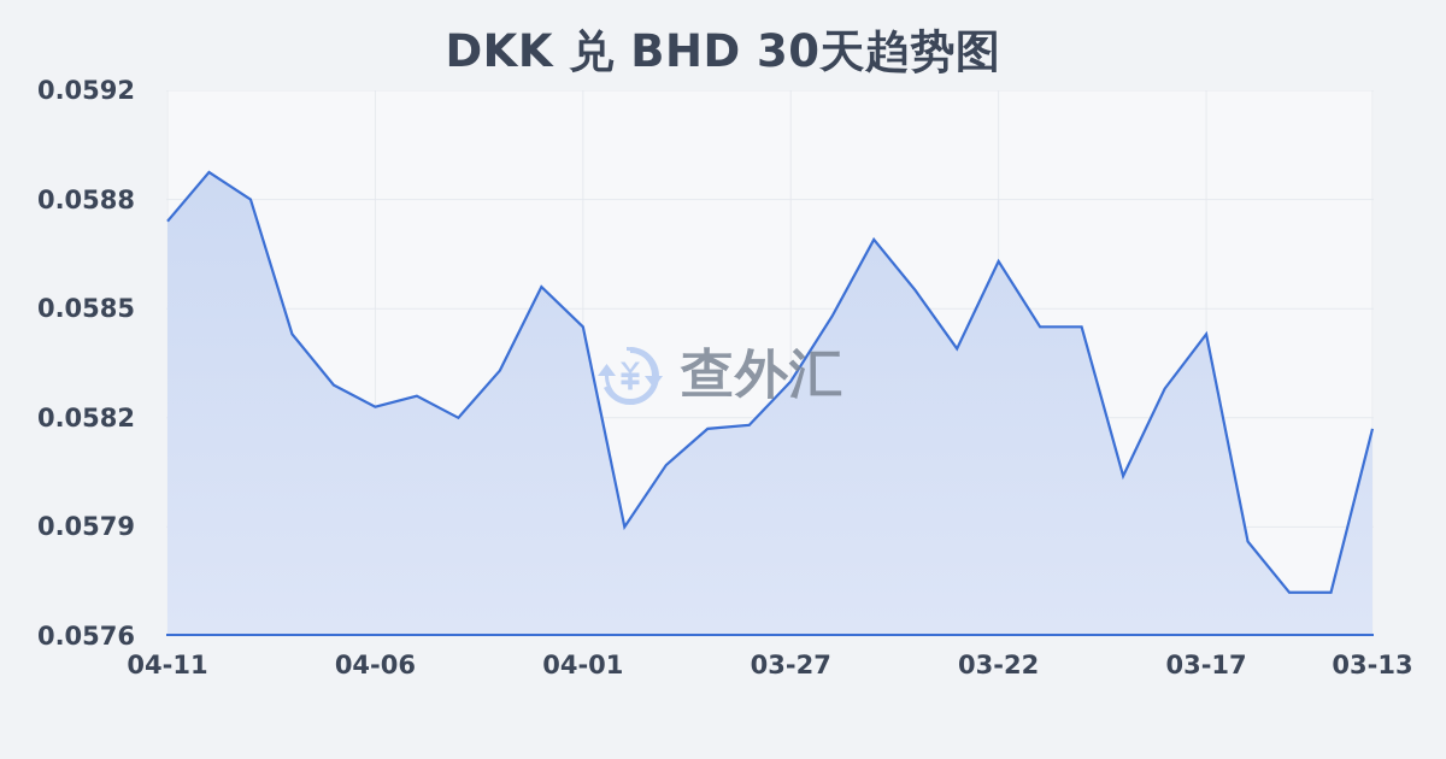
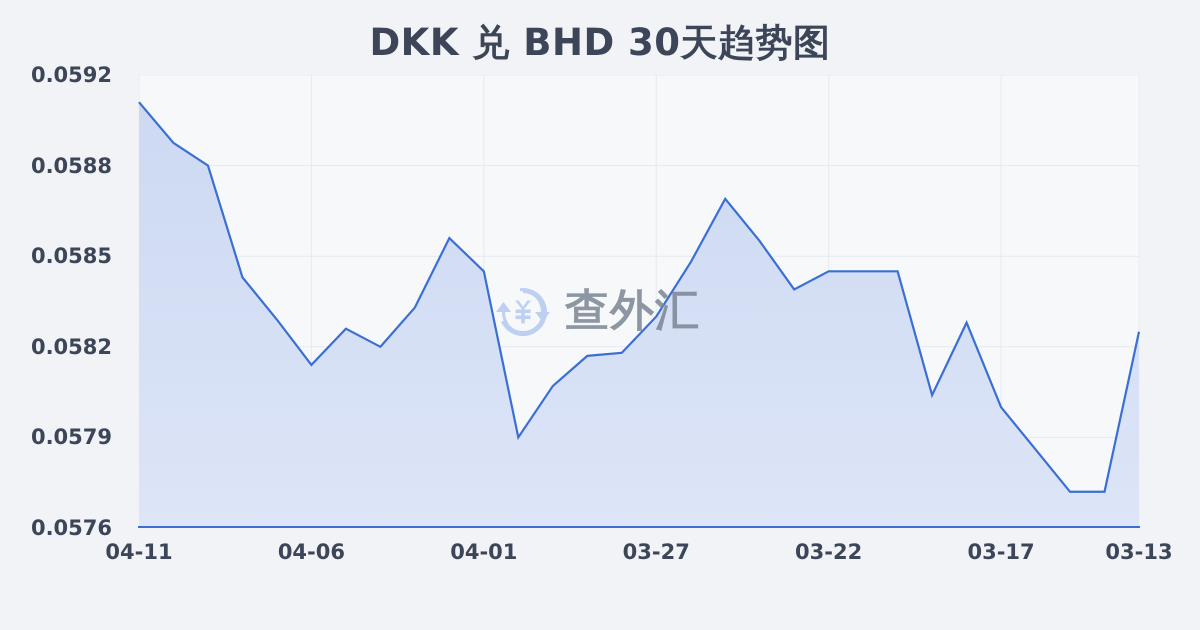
04-11: 0.05874 -> 0.05908
04-06: 0.05823 -> 0.05814
03-22: 0.05863 -> 0.05845
03-17: 0.05843 -> 0.05800
03-13: 0.05817 -> 0.05825
